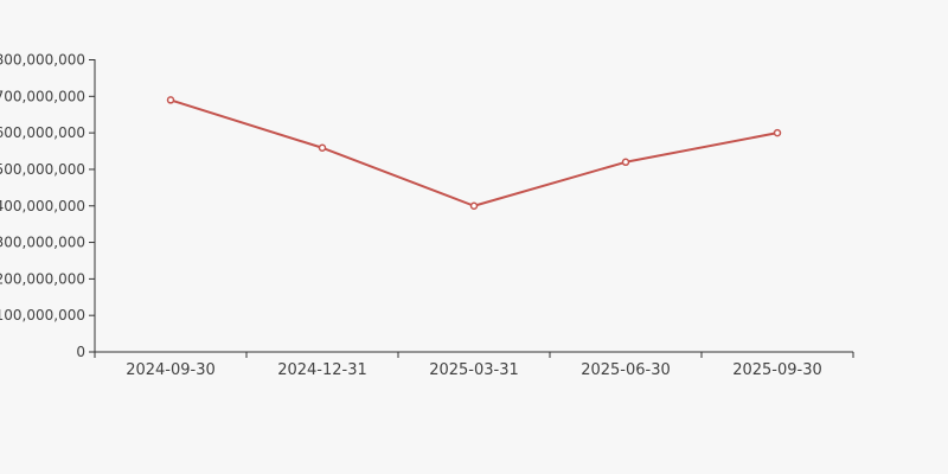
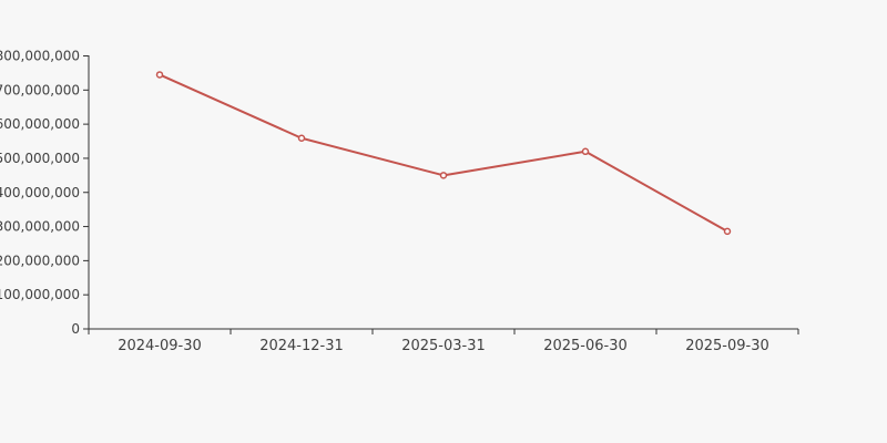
2024-09-30: 690000000 -> 740000000
2025-03-31: 400000000 -> 450000000
2025-09-30: 600000000 -> 290000000
